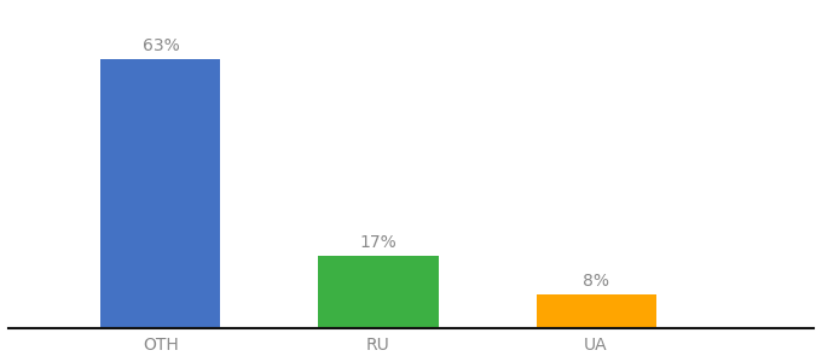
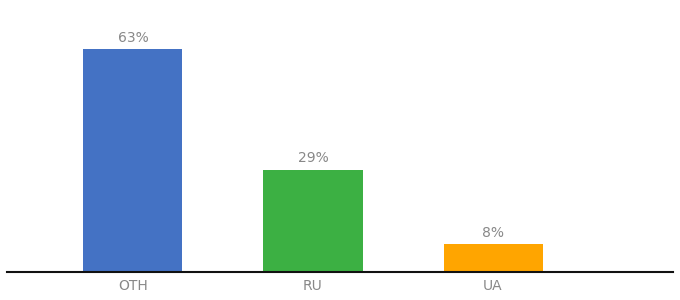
RU: 17% -> 29%
